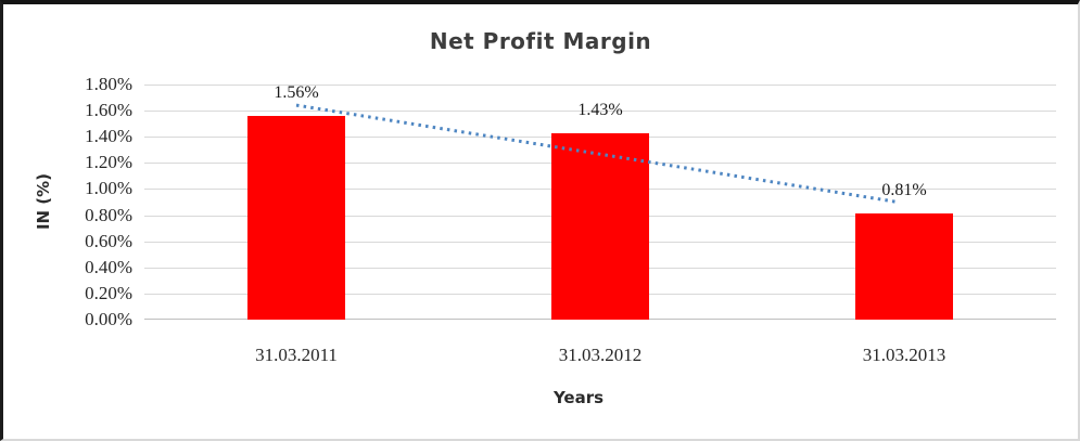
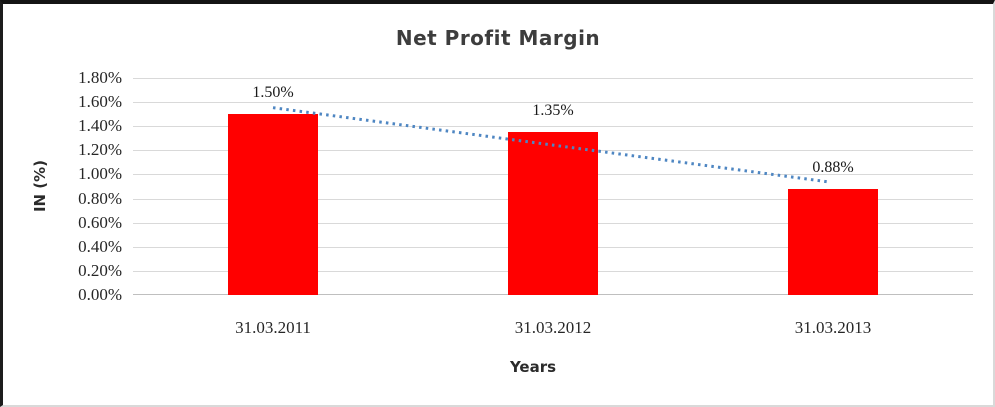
31.03.2011: 1.56% -> 1.50%
31.03.2012: 1.43% -> 1.35%
31.03.2013: 0.81% -> 0.88%
